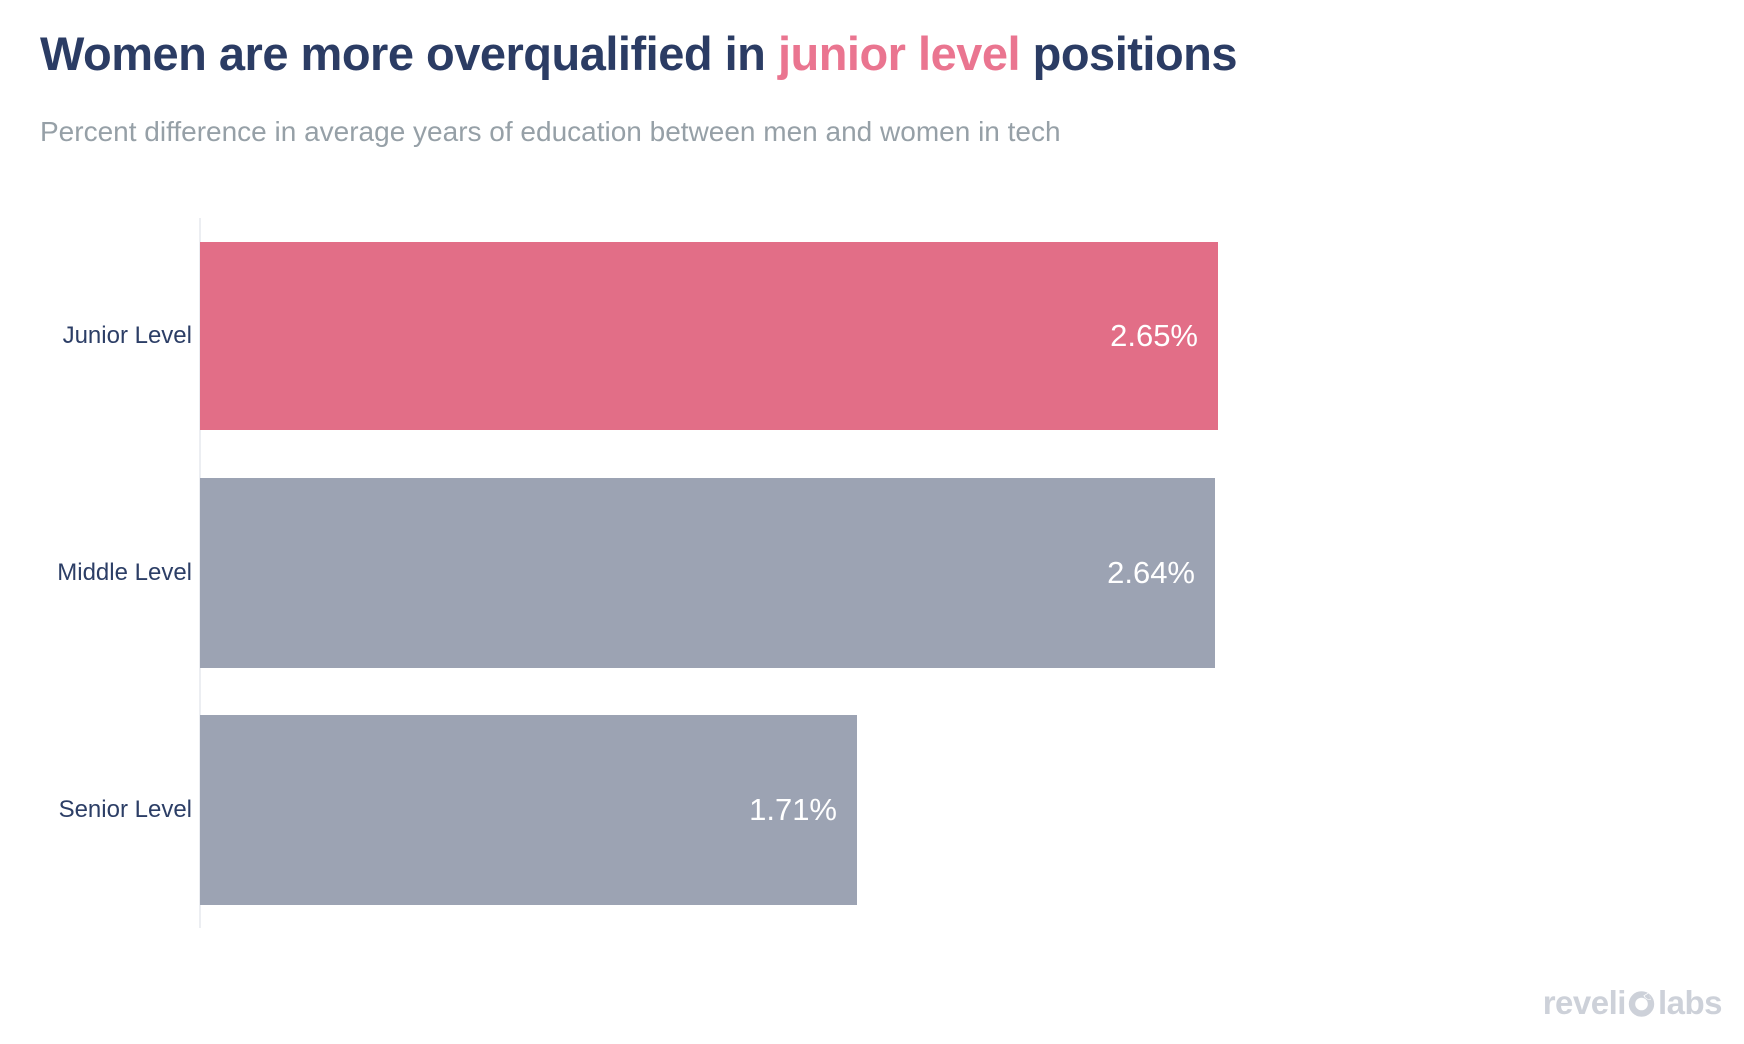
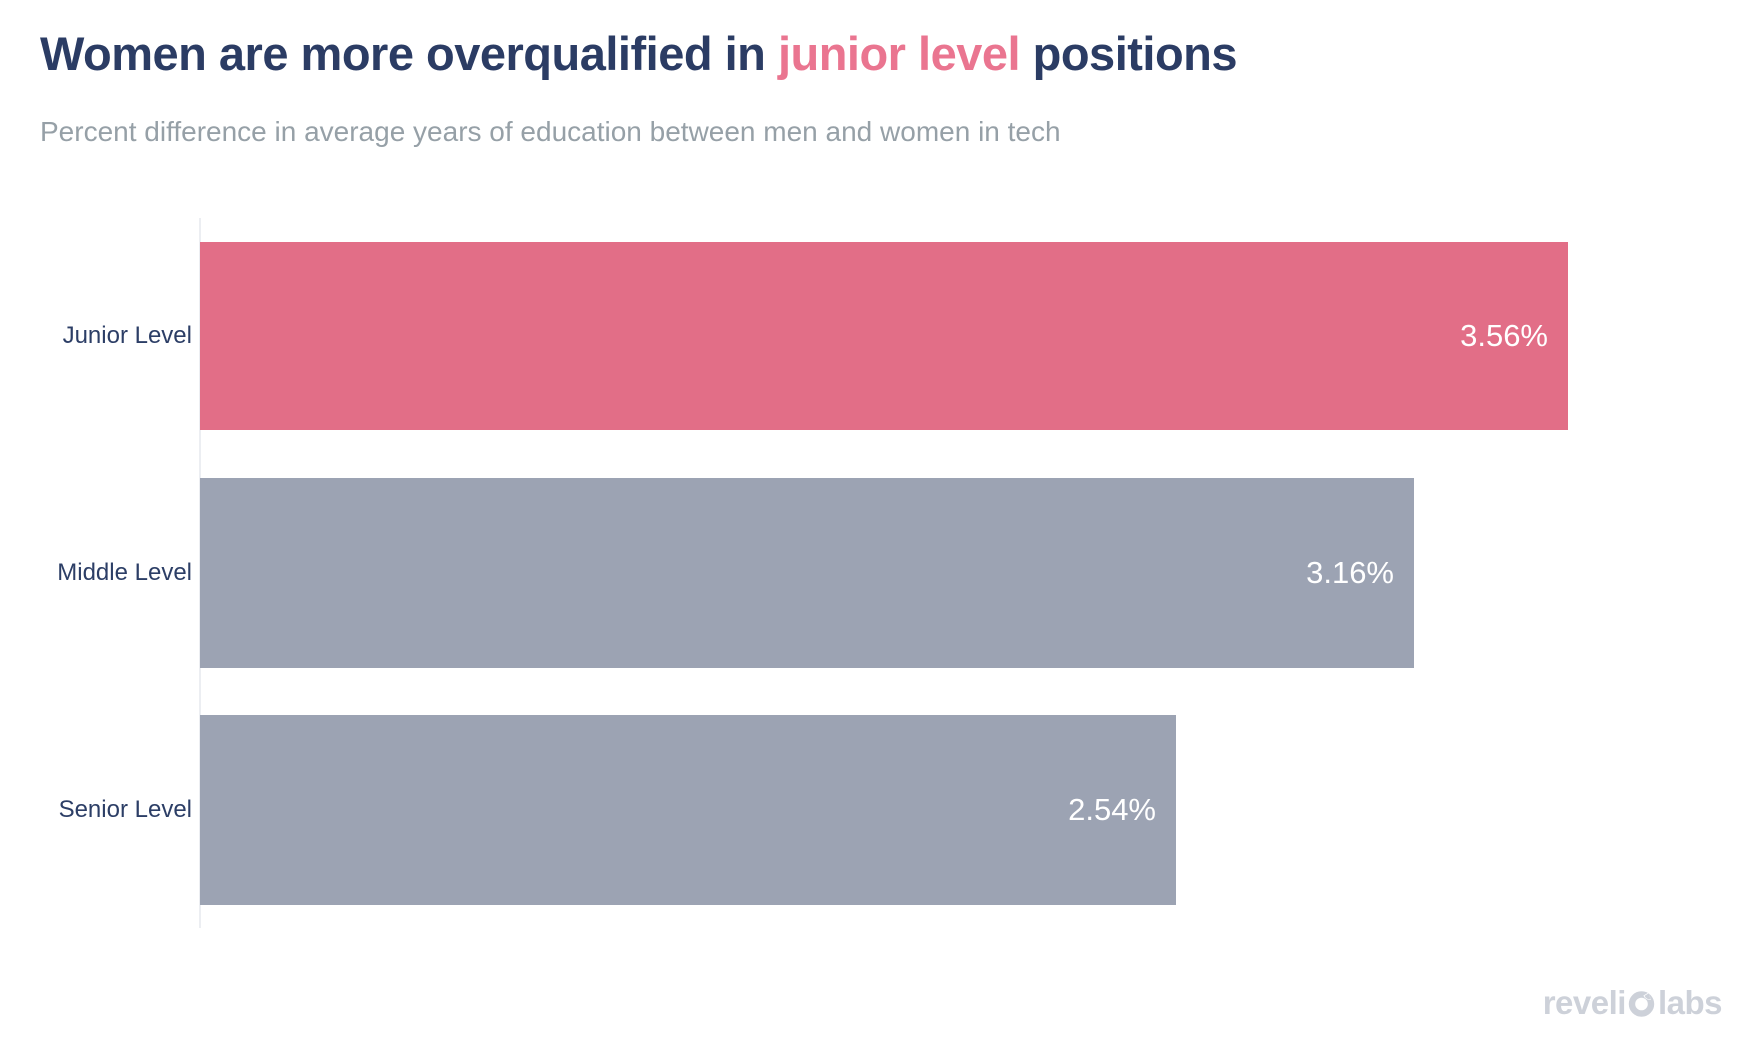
Junior Level: 2.65% -> 3.56%
Middle Level: 2.64% -> 3.16%
Senior Level: 1.71% -> 2.54%
